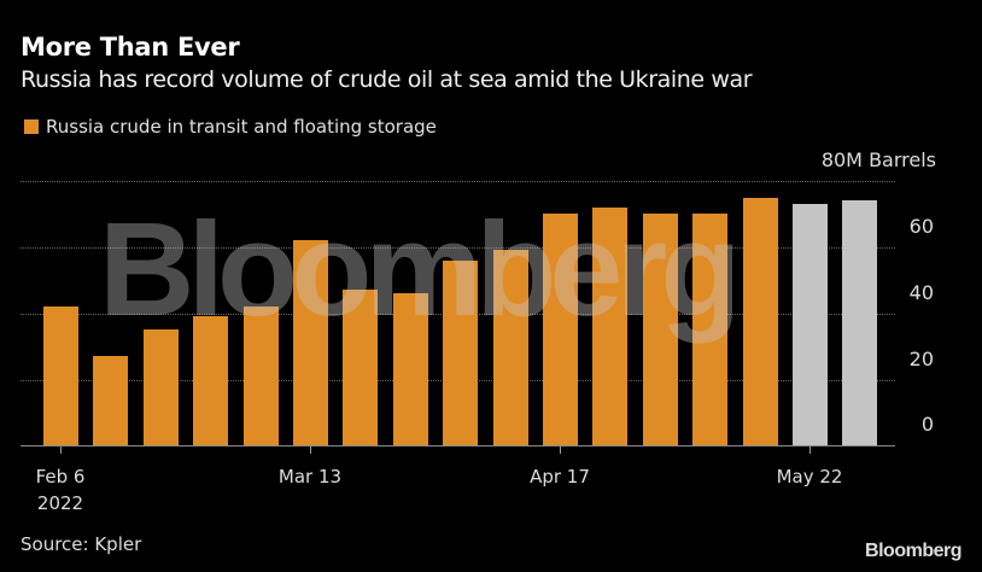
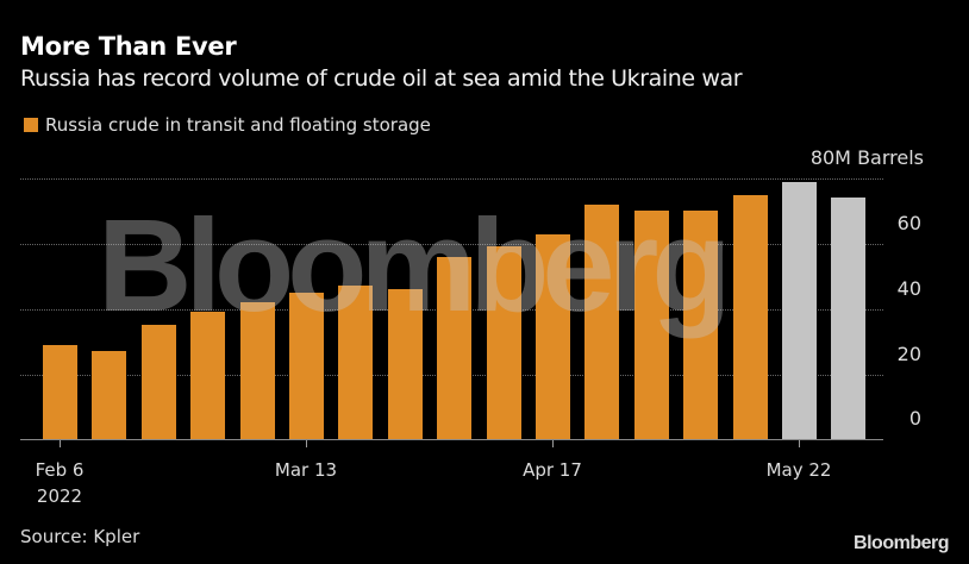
Feb 6 2022: 42 -> 29
Mar 13: 62 -> 45
Apr 17: 70 -> 63
May 22: 73 -> 79
